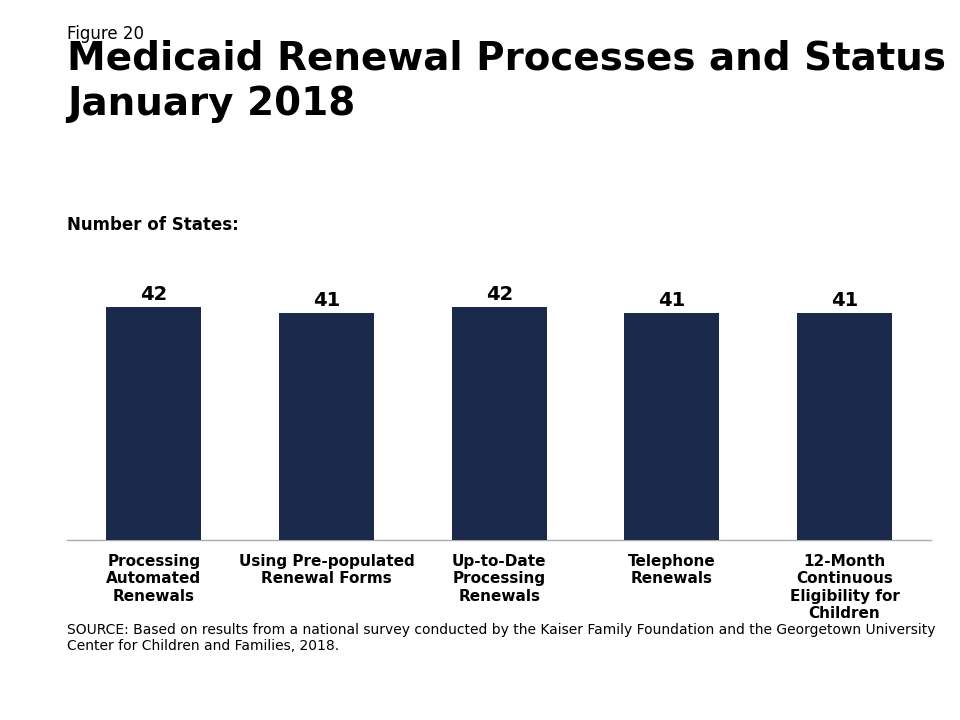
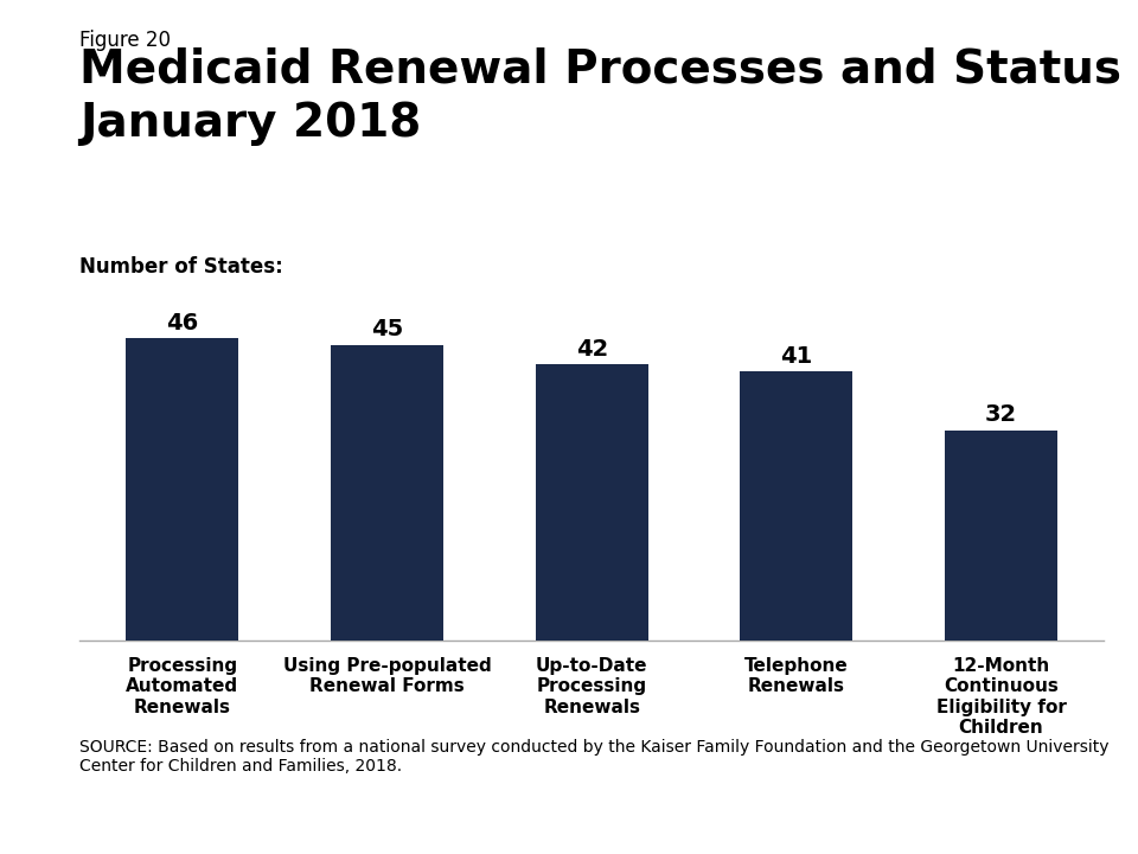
Processing Automated Renewals: 42 -> 46
Using Pre-populated Renewal Forms: 41 -> 45
12-Month Continuous Eligibility for Children: 41 -> 32
